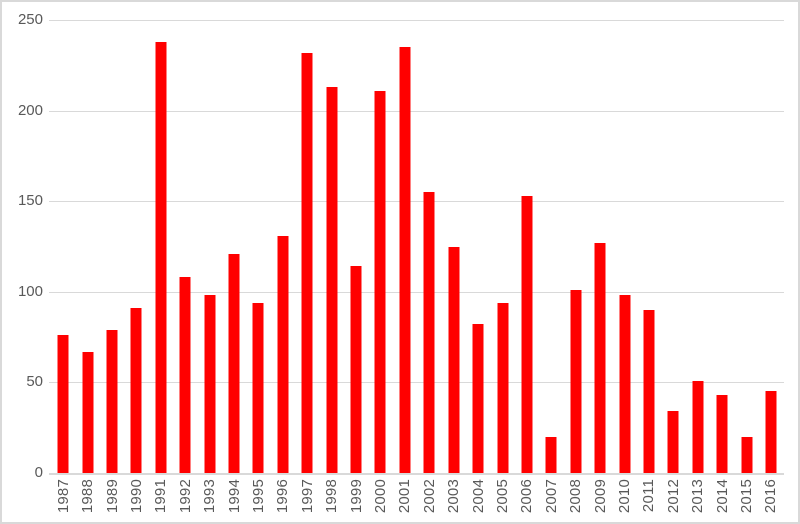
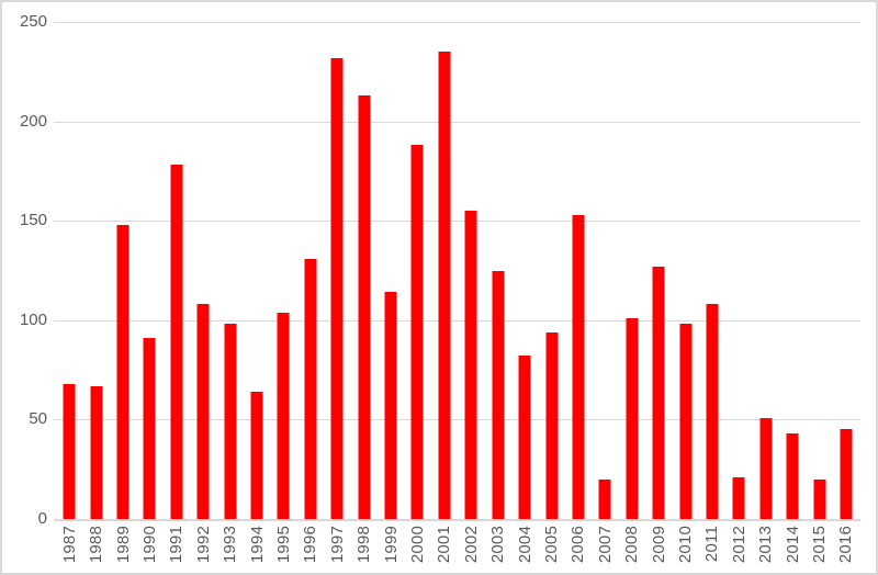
1987: 76 -> 68
1989: 79 -> 148
1991: 238 -> 178
1994: 121 -> 64
1995: 94 -> 104
2000: 211 -> 188
2011: 90 -> 108
2012: 34 -> 21
